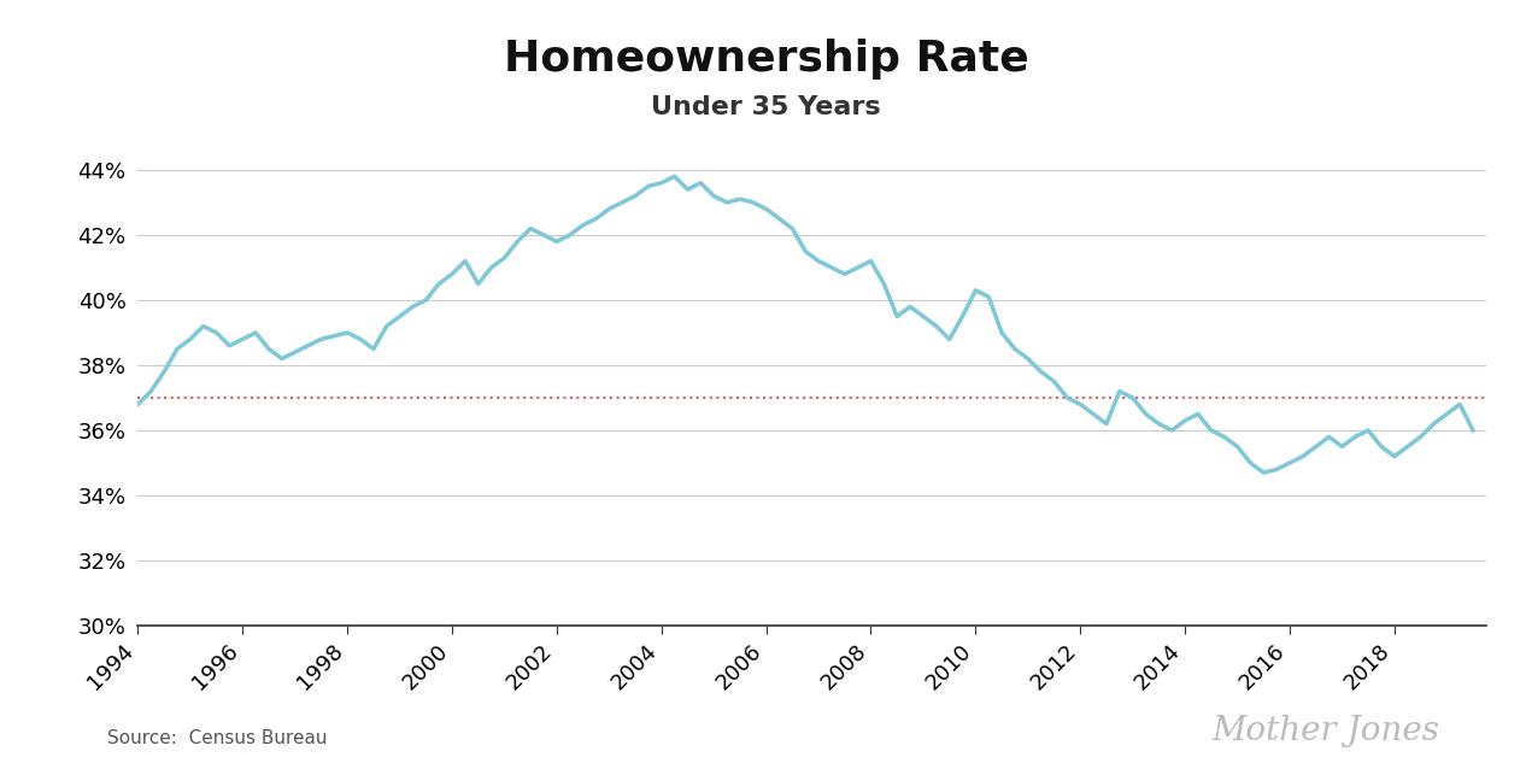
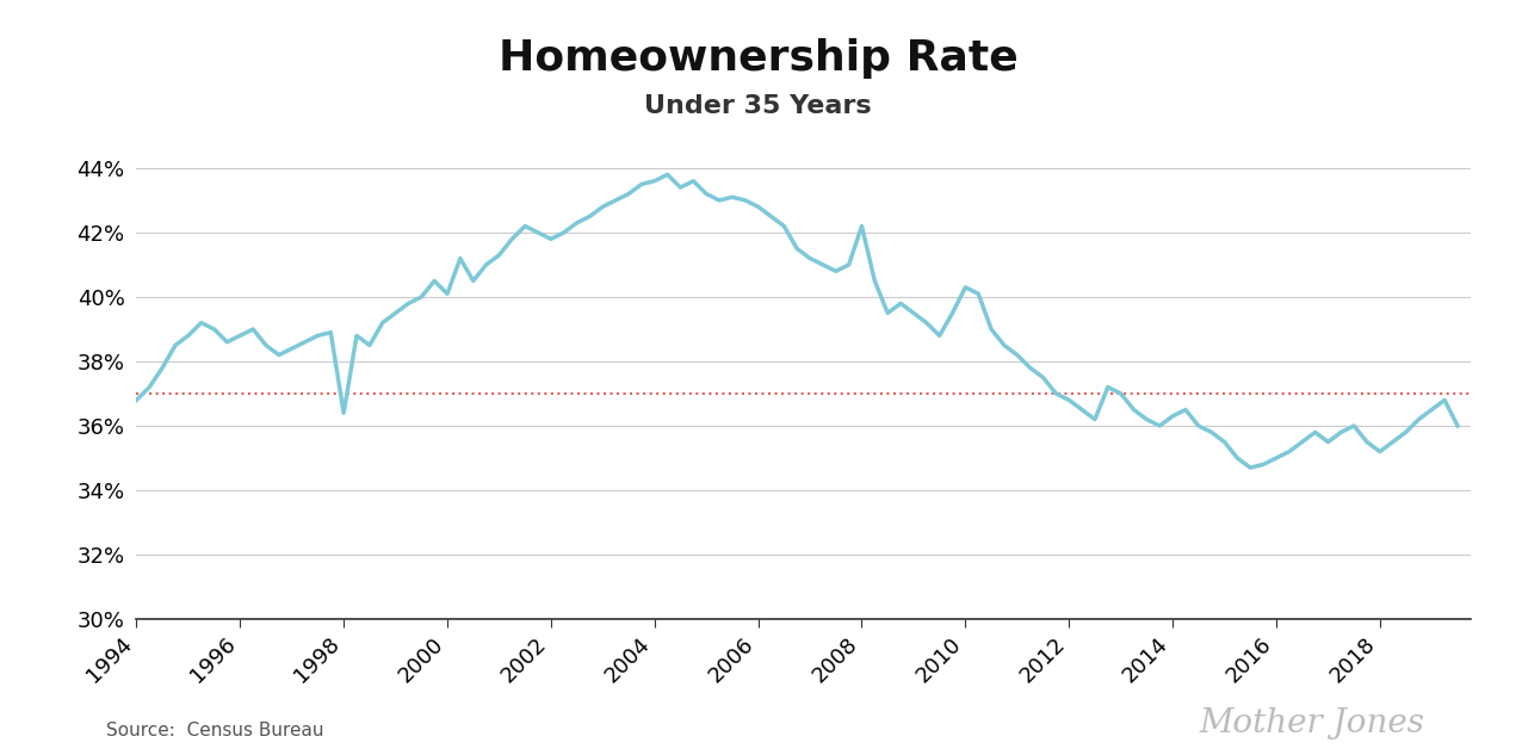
1998: 39.0% -> 36.4%
2000: 40.8% -> 40.1%
2008: 41.2% -> 42.2%
